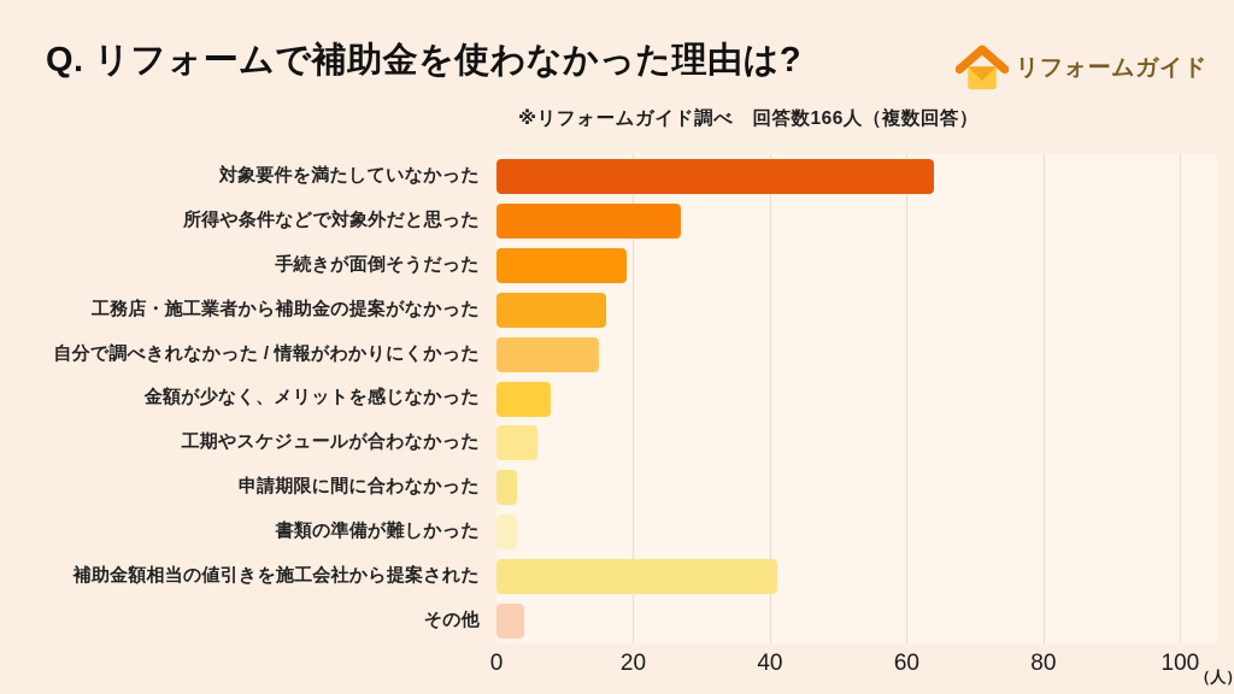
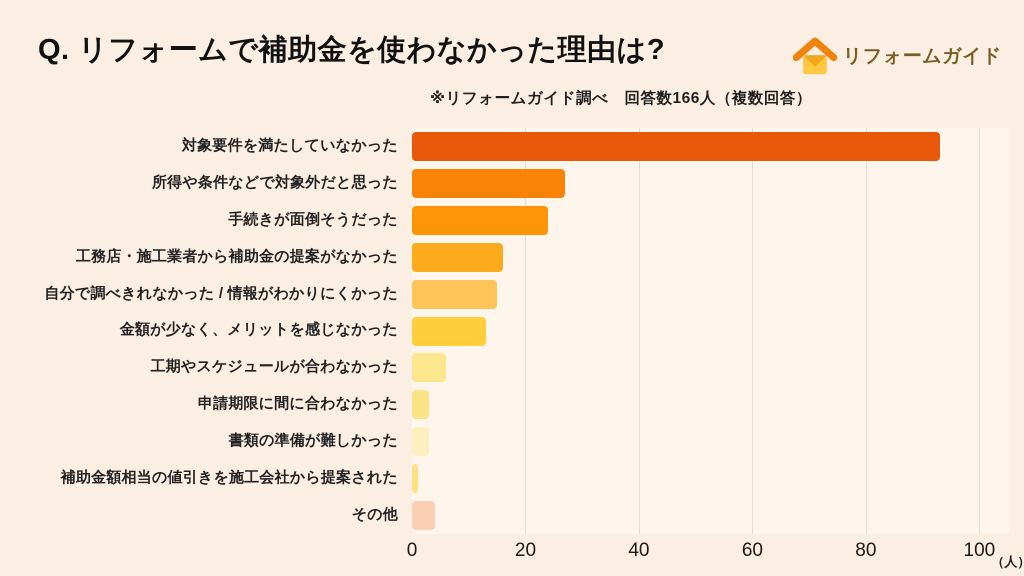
対象要件を満たしていなかった: 64 -> 93
手続きが面倒そうだった: 19 -> 24
金額が少なく、メリットを感じなかった: 8 -> 13
補助金額相当の値引きを施工会社から提案された: 41 -> 1
